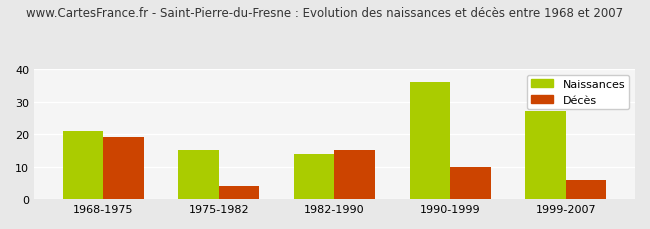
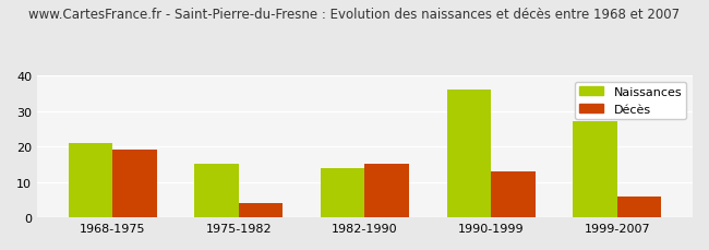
Décès/1990-1999: 10 -> 13
